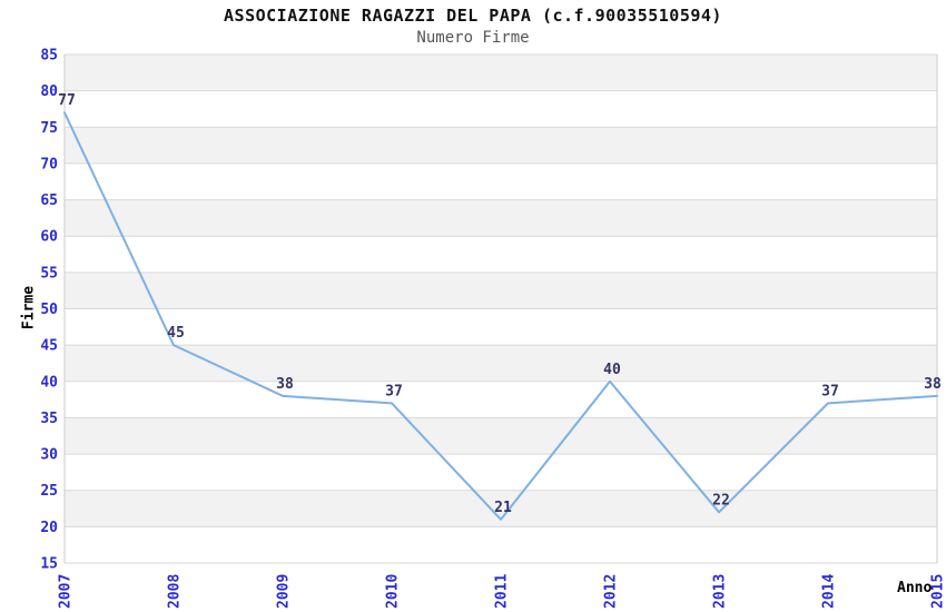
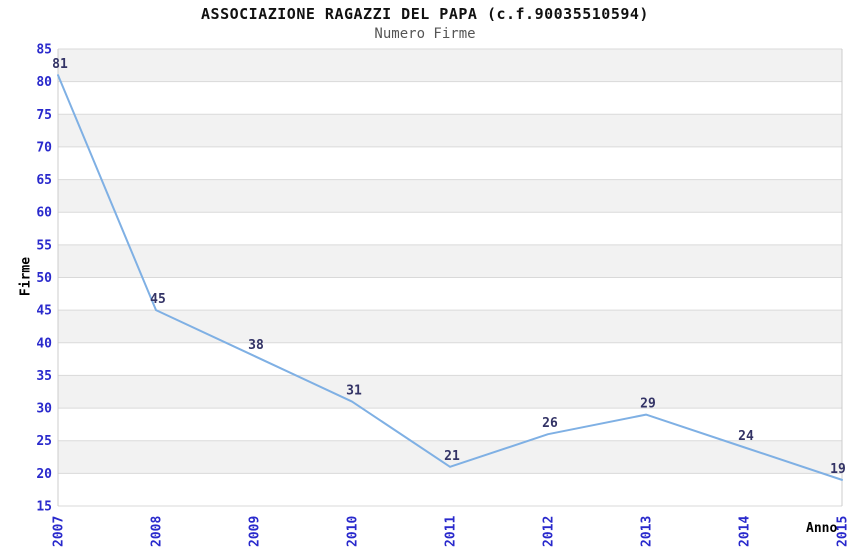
2007: 77 -> 81
2010: 37 -> 31
2012: 40 -> 26
2013: 22 -> 29
2014: 37 -> 24
2015: 38 -> 19
